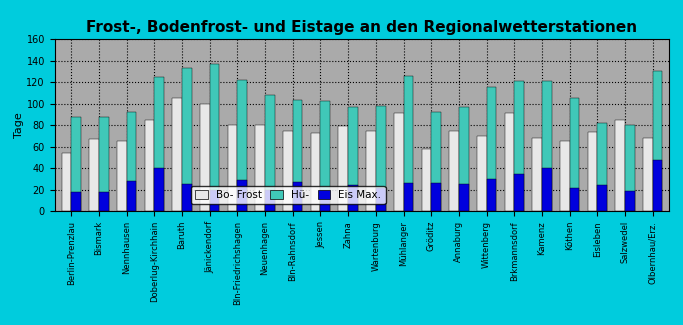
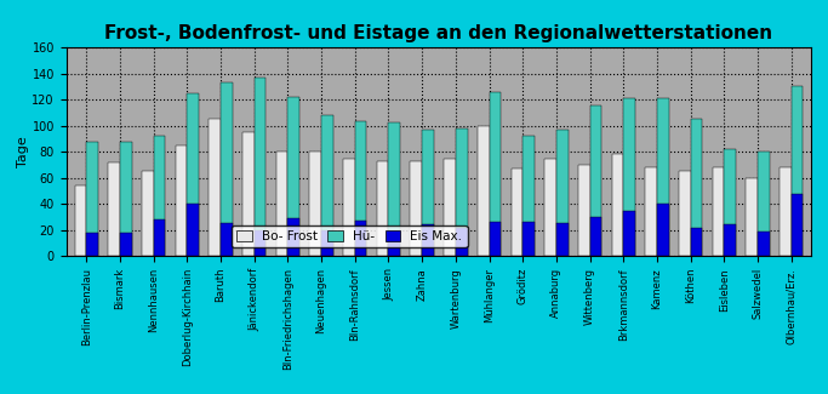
Bo- Frost/Bismark: 67 -> 72
Bo- Frost/Jänickendorf: 100 -> 95
Bo- Frost/Zahna: 79 -> 73
Bo- Frost/Mühlanger: 91 -> 100
Bo- Frost/Gröditz: 58 -> 67
Bo- Frost/Brkmannsdorf: 91 -> 78
Bo- Frost/Eisleben: 74 -> 68
Bo- Frost/Salzwedel: 85 -> 60
